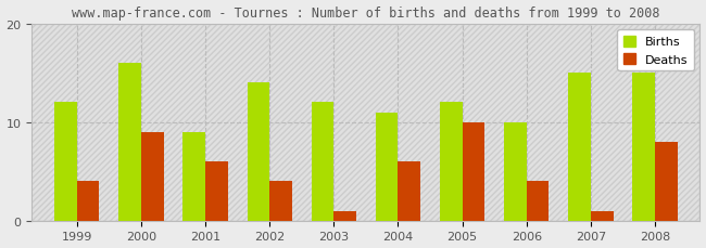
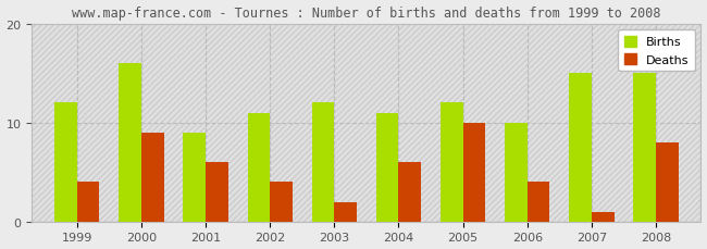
Births/2002: 14 -> 11
Deaths/2003: 1 -> 2
